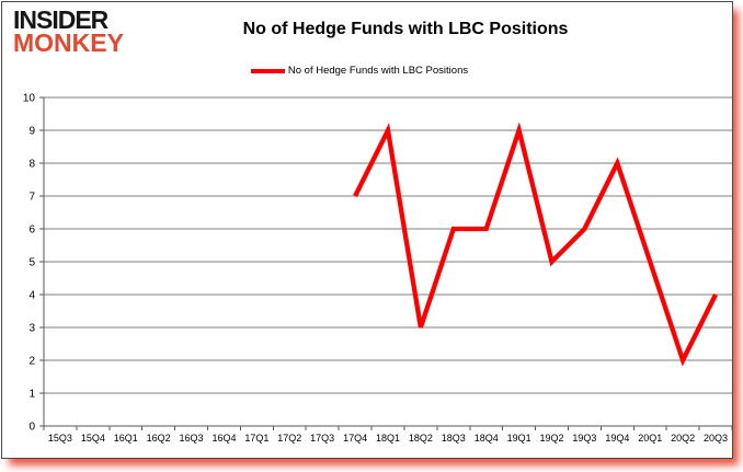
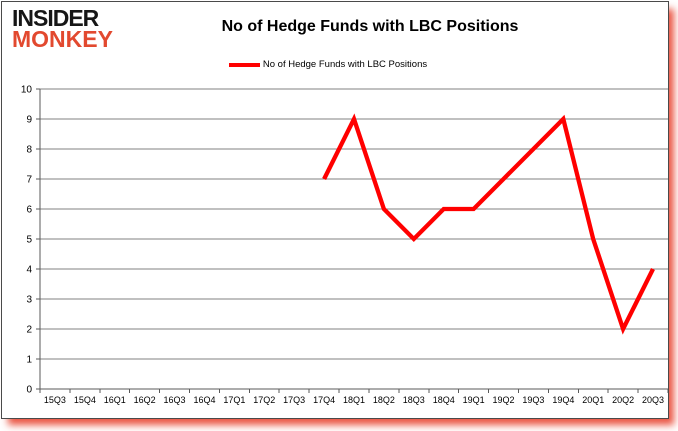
18Q2: 3 -> 6
18Q3: 6 -> 5
19Q1: 9 -> 6
19Q2: 5 -> 7
19Q3: 6 -> 8
19Q4: 8 -> 9
